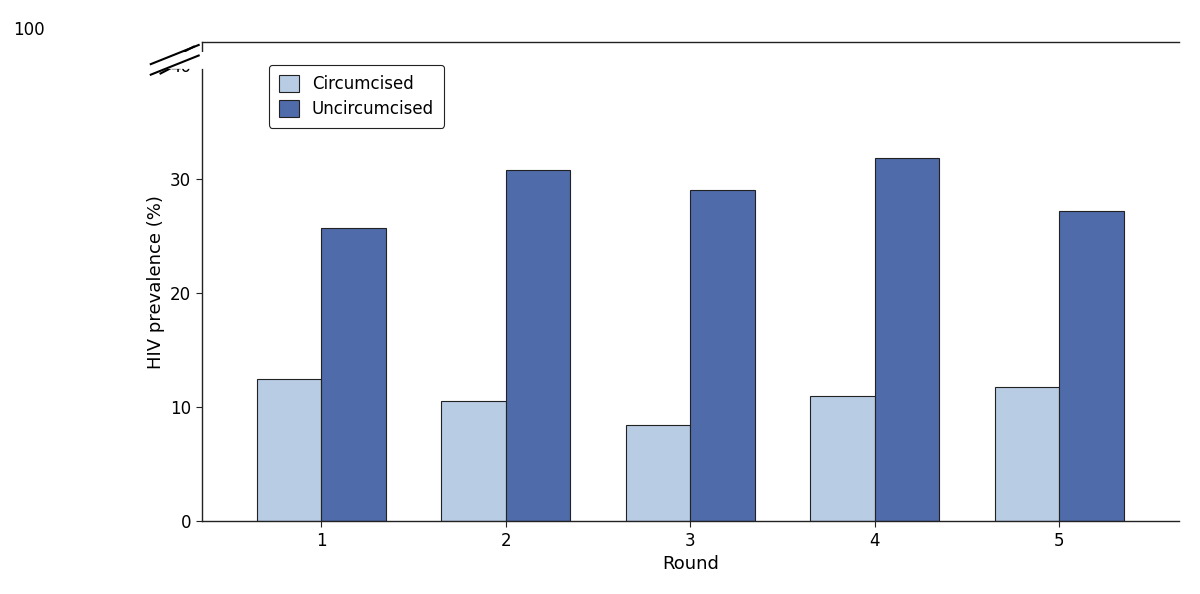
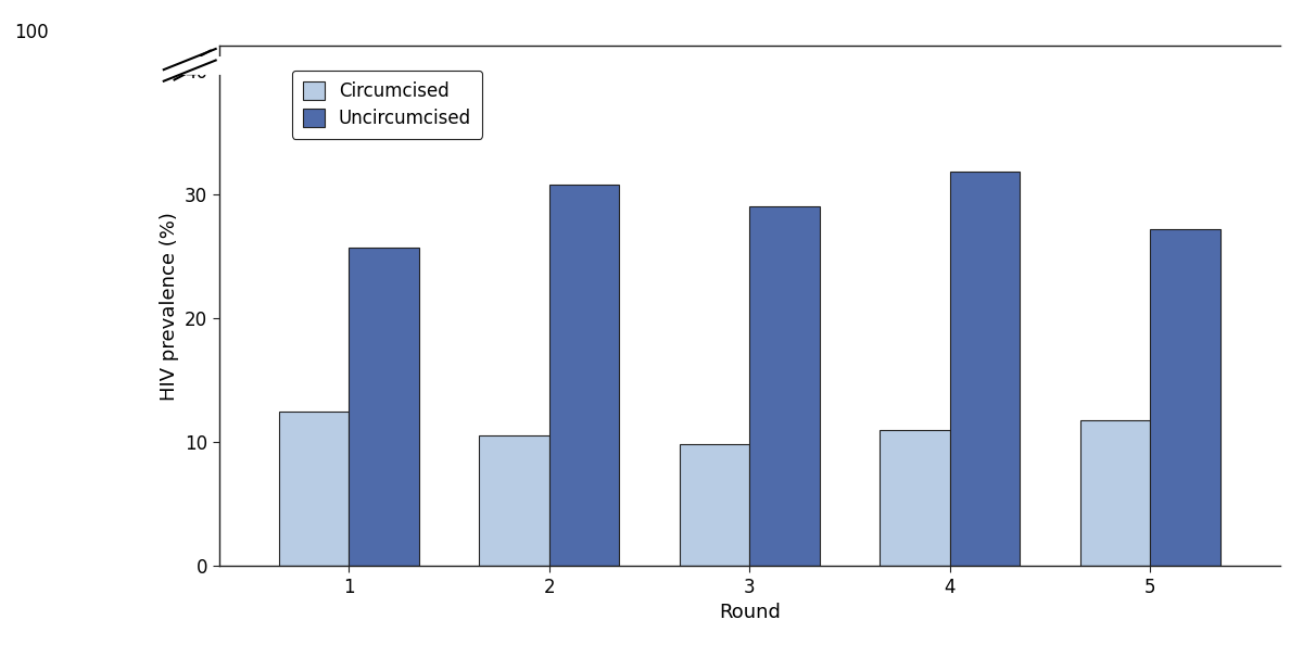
Circumcised/3: 8.4 -> 9.8
